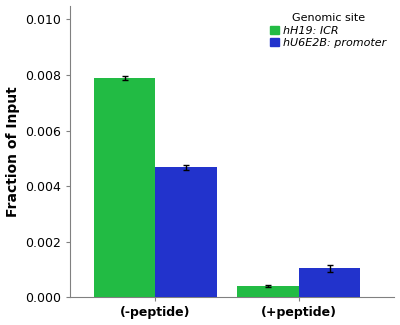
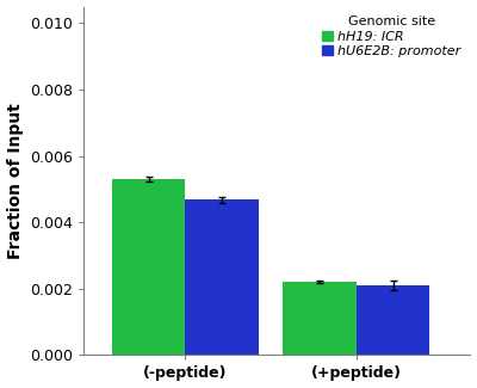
hH19: ICR/(-peptide): 0.00790 -> 0.00530
hH19: ICR/(+peptide): 0.00042 -> 0.00220
hU6E2B: promoter/(+peptide): 0.00105 -> 0.00210
